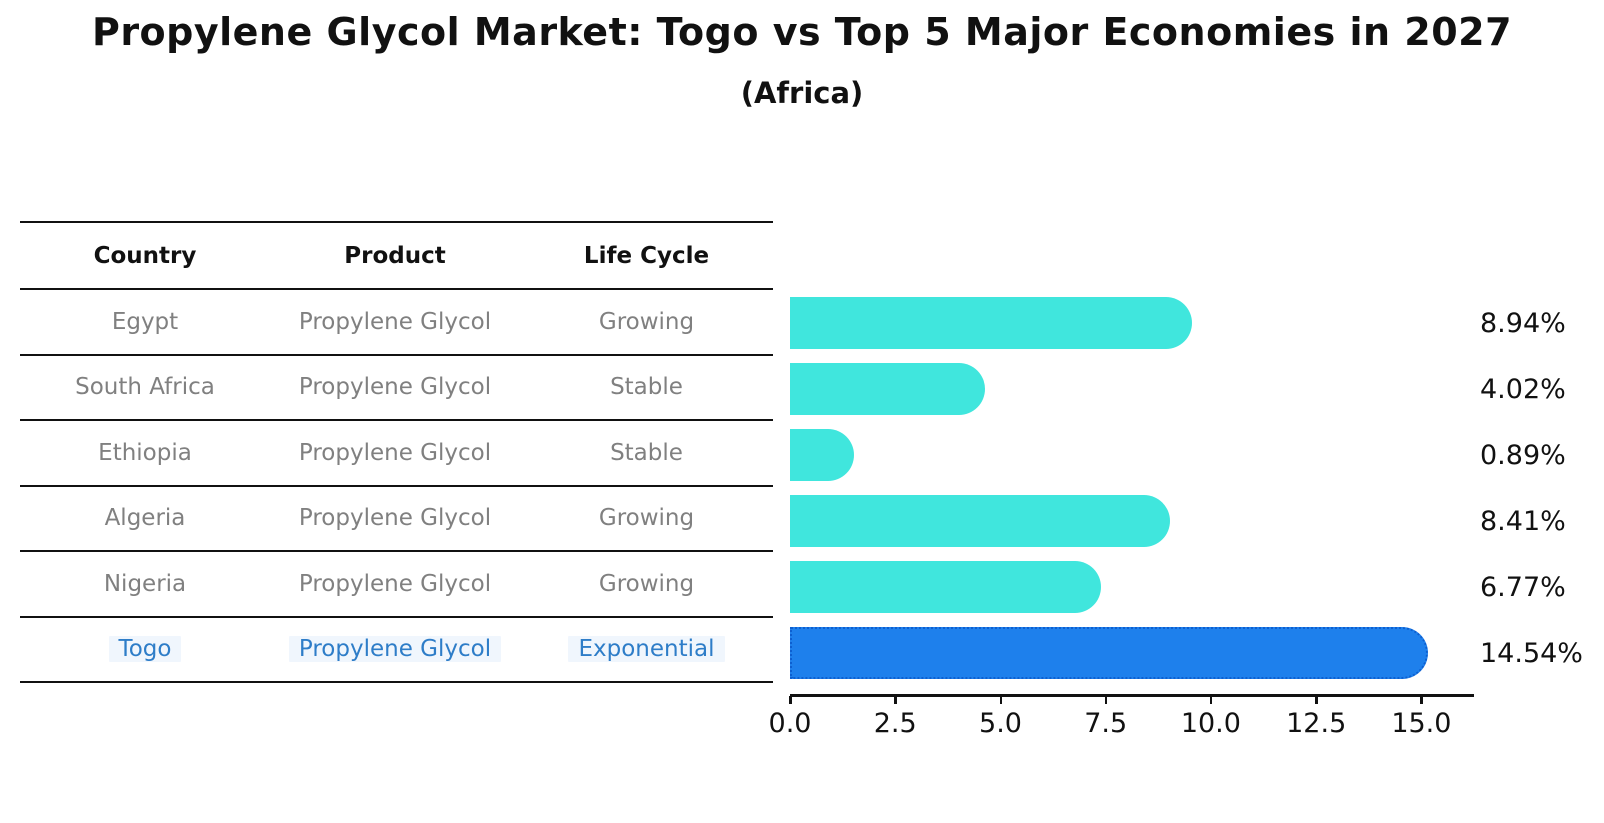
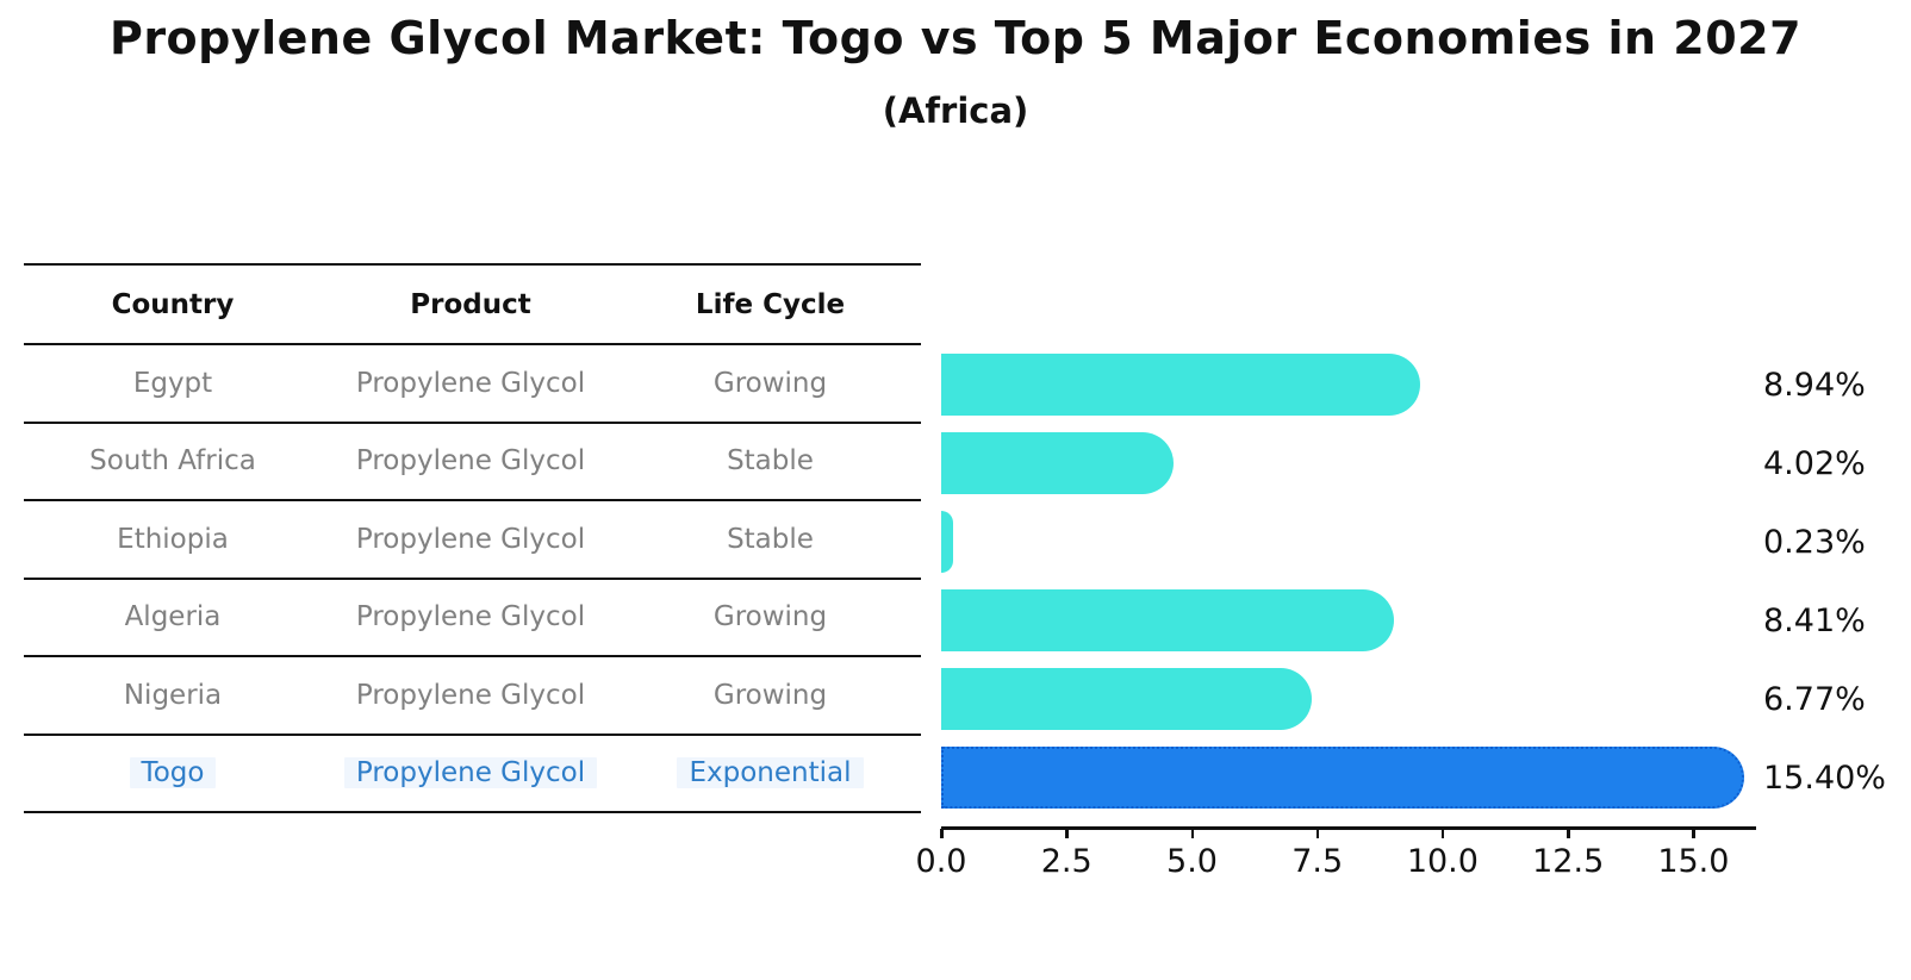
Ethiopia: 0.89% -> 0.23%
Togo: 14.54% -> 15.40%
